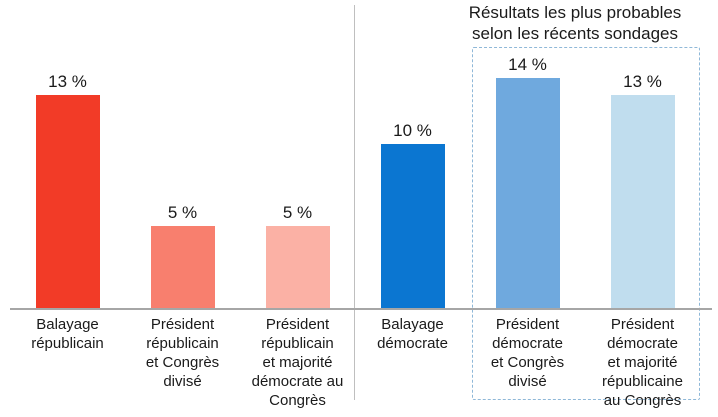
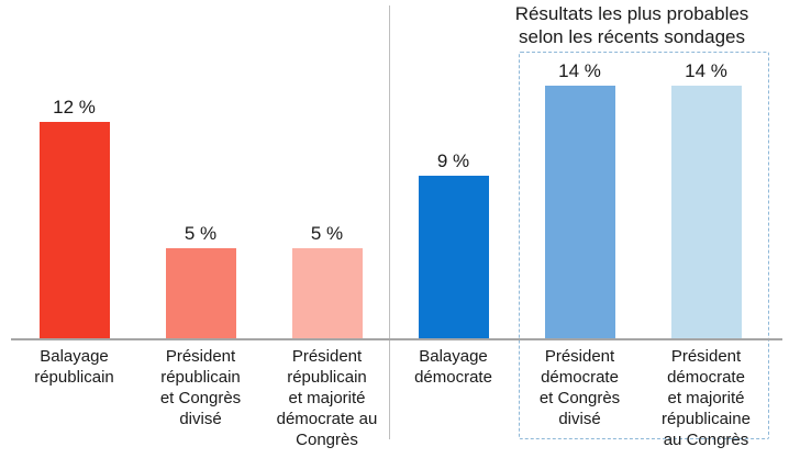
Balayage républicain: 13 -> 12
Balayage démocrate: 10 -> 9
Président démocrate et majorité républicaine au Congrès: 13 -> 14
